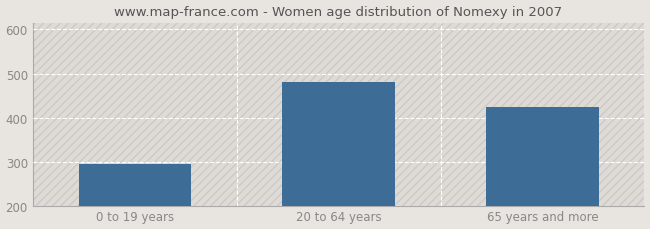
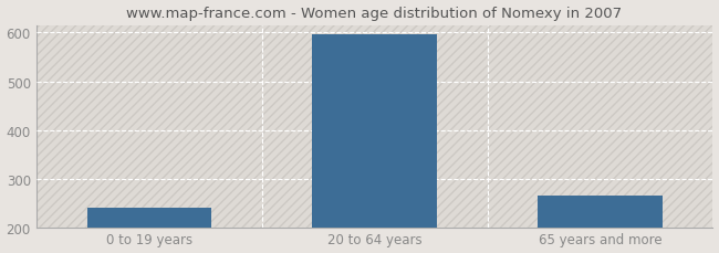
0 to 19 years: 295 -> 240
20 to 64 years: 480 -> 597
65 years and more: 425 -> 264
